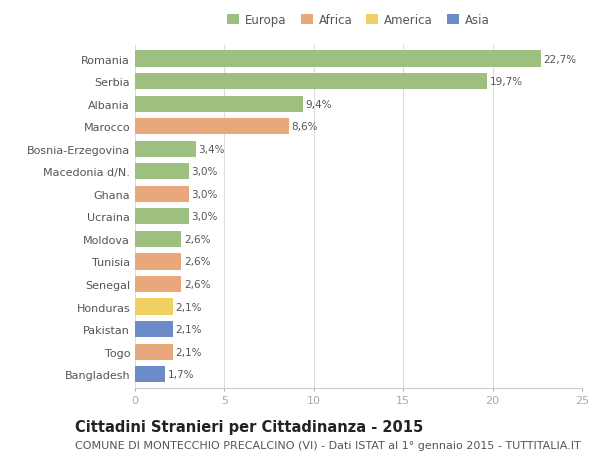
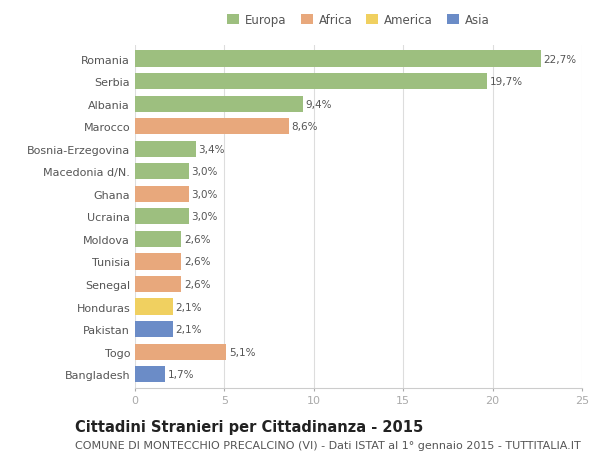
Togo: 2,1% -> 5,1%
